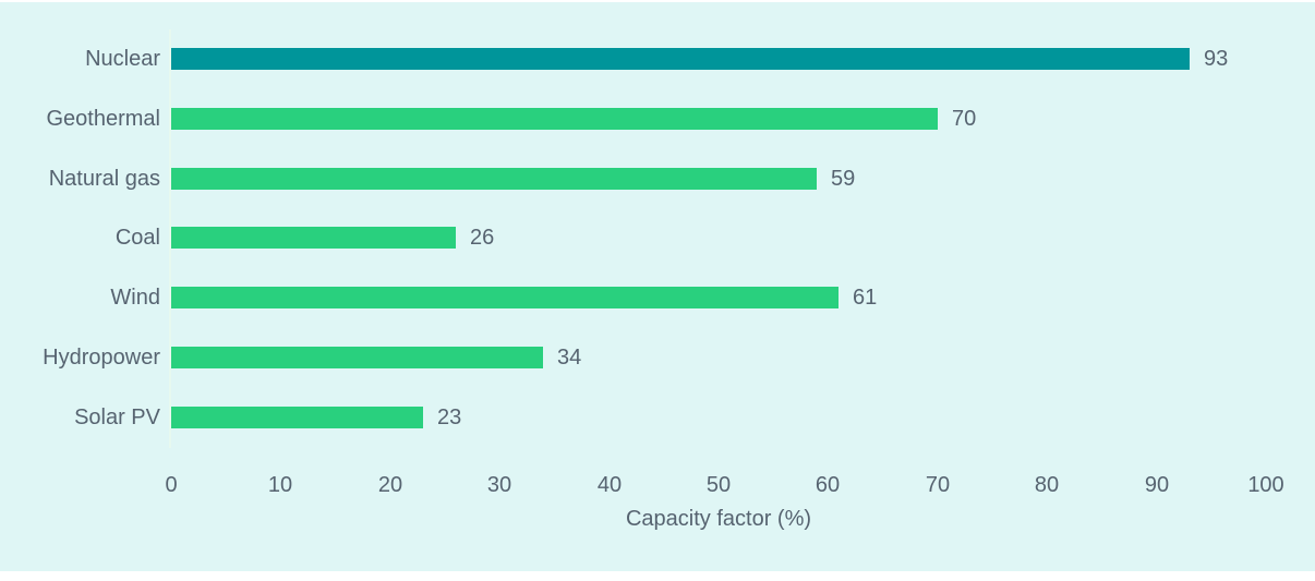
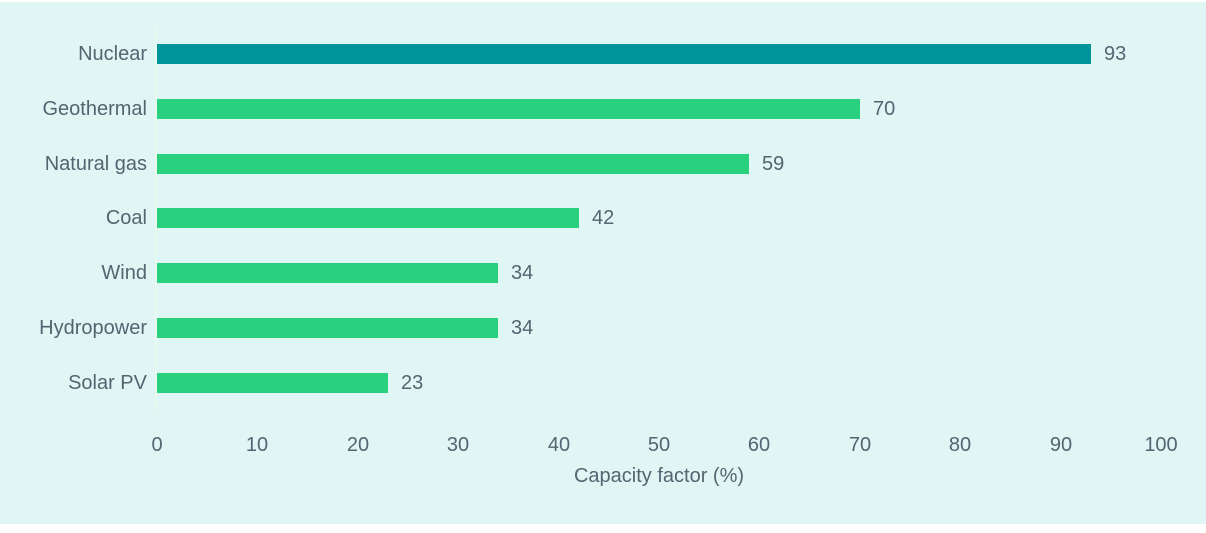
Coal: 26 -> 42
Wind: 61 -> 34
